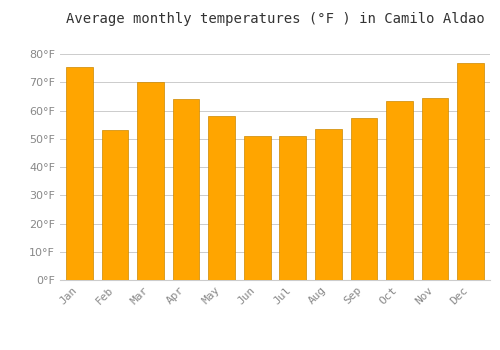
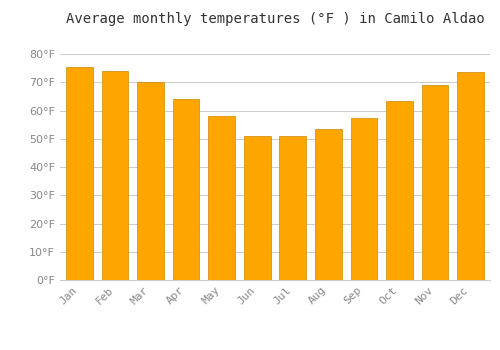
Feb: 53.0°F -> 74.0°F
Nov: 64.5°F -> 69.0°F
Dec: 77.0°F -> 73.5°F
